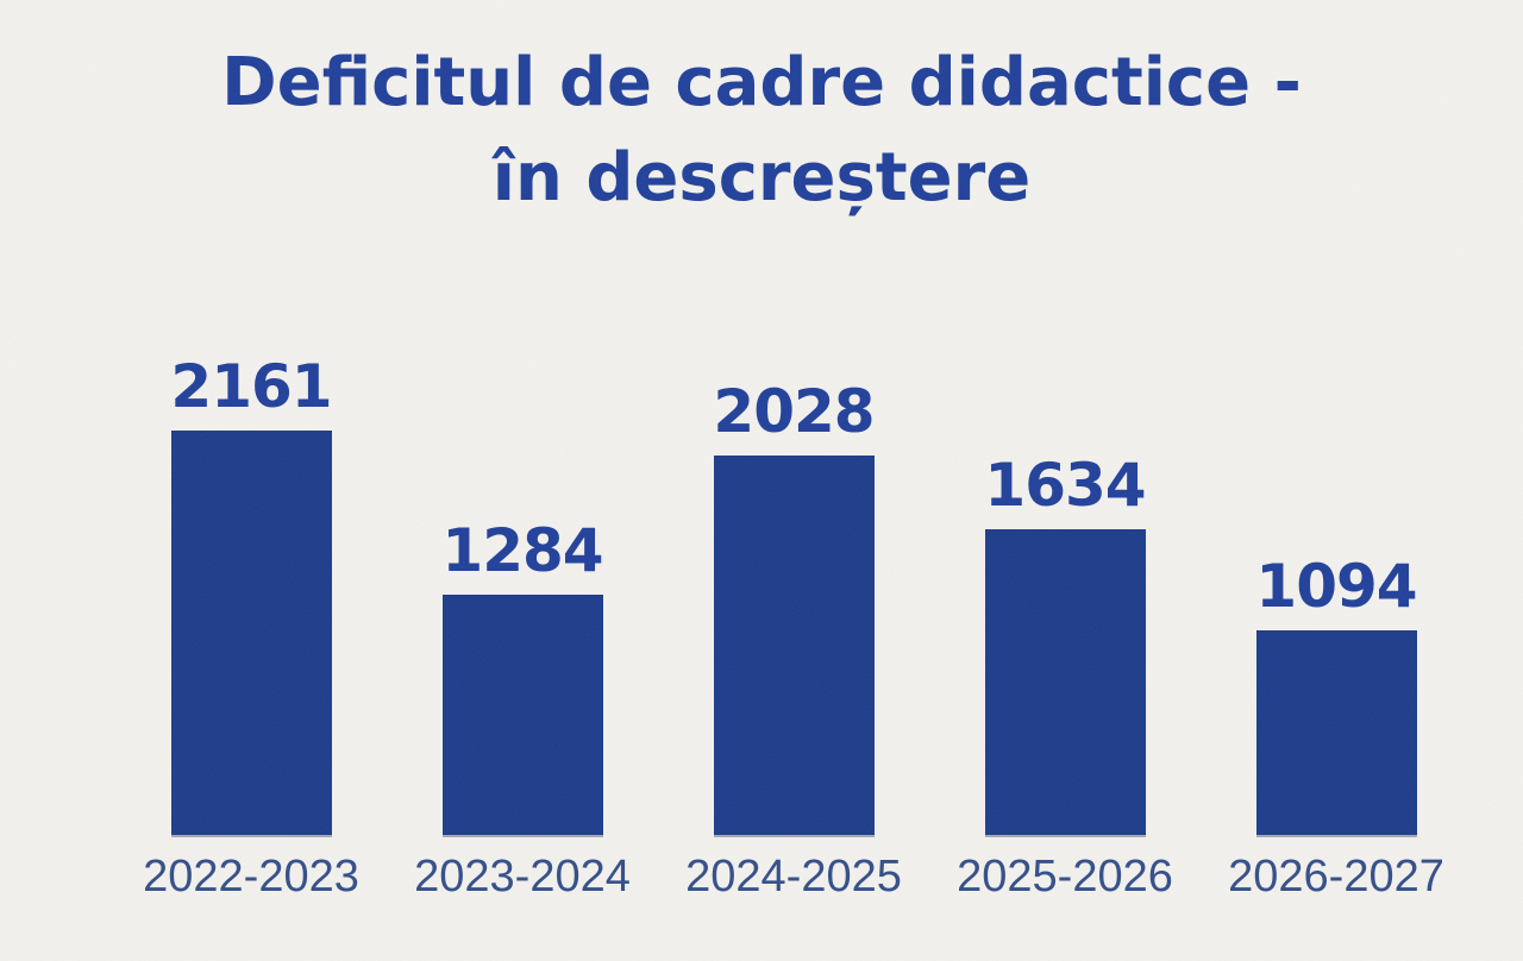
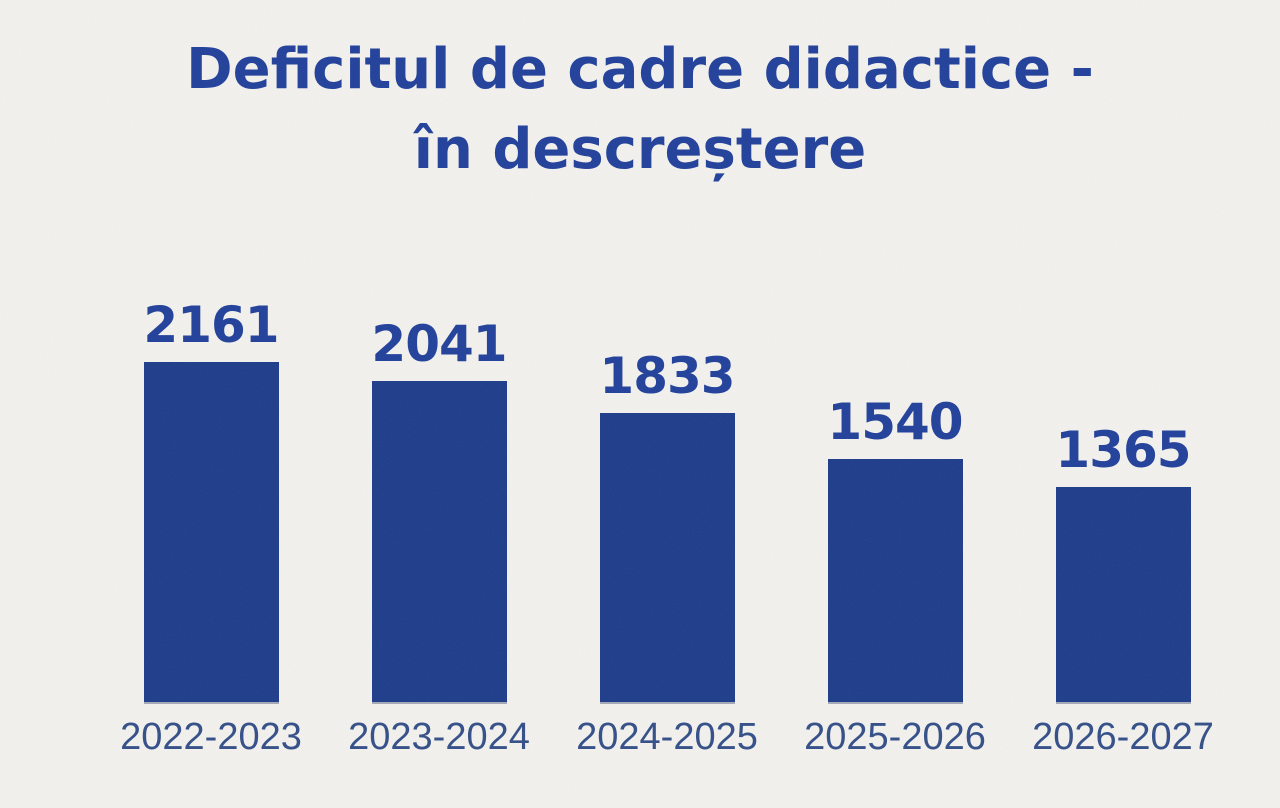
2023-2024: 1284 -> 2041
2024-2025: 2028 -> 1833
2025-2026: 1634 -> 1540
2026-2027: 1094 -> 1365
